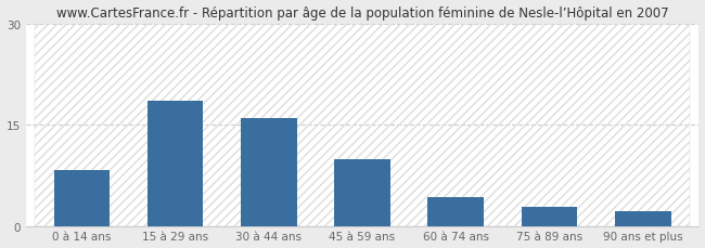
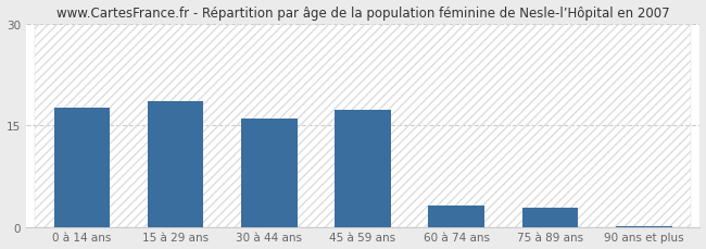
0 à 14 ans: 8.2 -> 17.5
45 à 59 ans: 9.8 -> 17.2
60 à 74 ans: 4.2 -> 3.2
90 ans et plus: 2.2 -> 0.1
